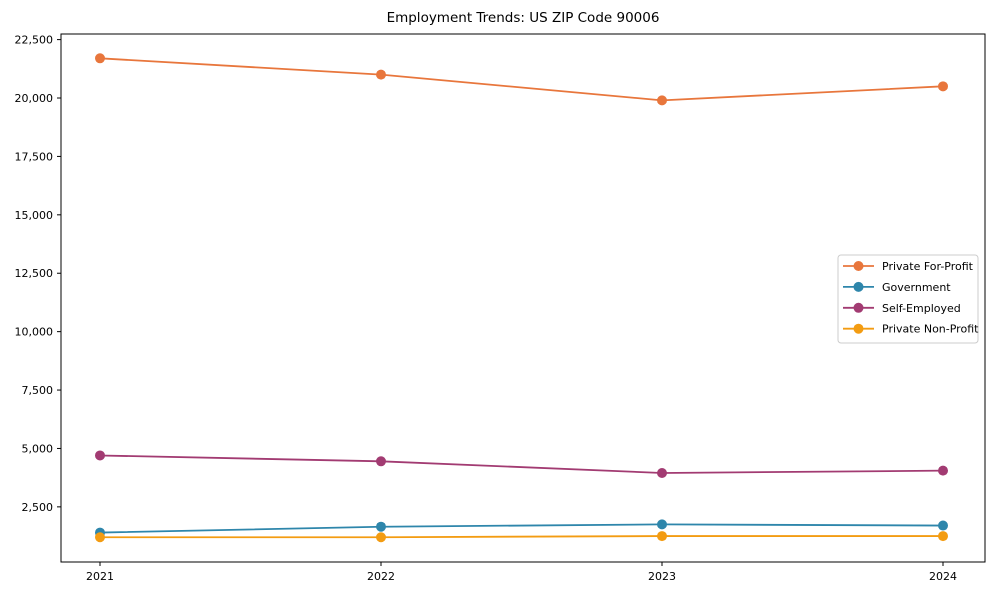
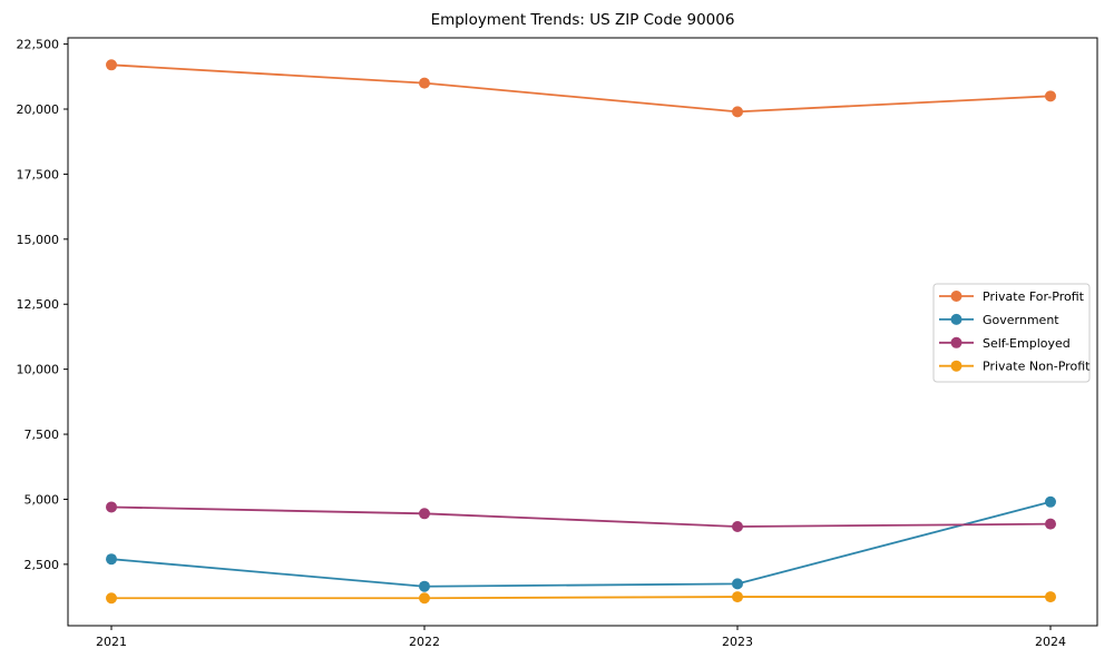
Government/2021: 1400 -> 2700
Government/2024: 1700 -> 4900
